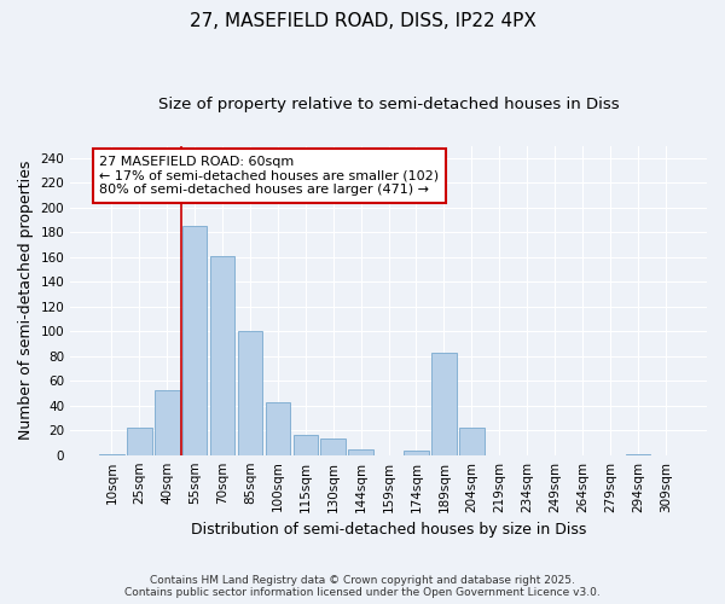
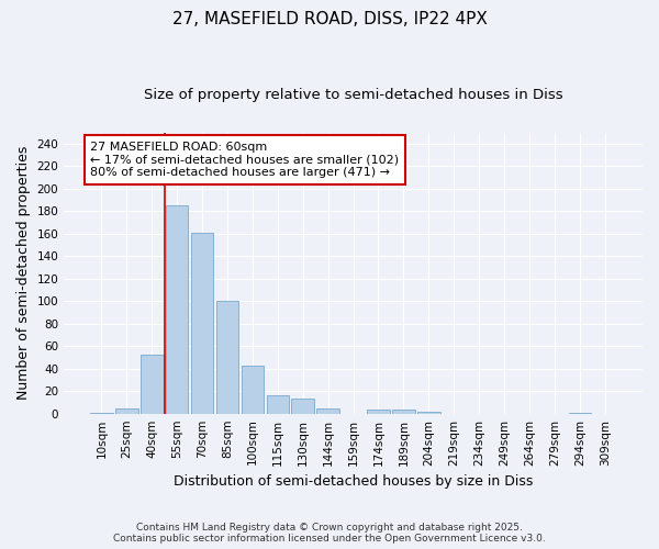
25sqm: 22 -> 5
189sqm: 83 -> 4
204sqm: 22 -> 2
